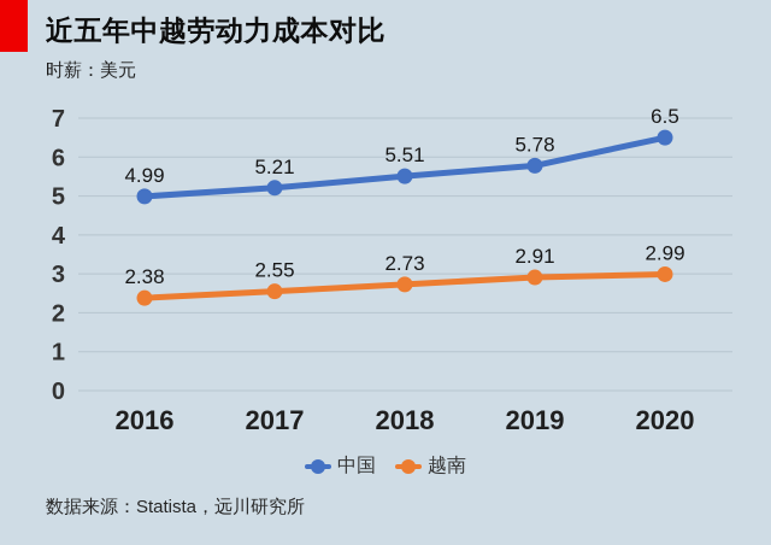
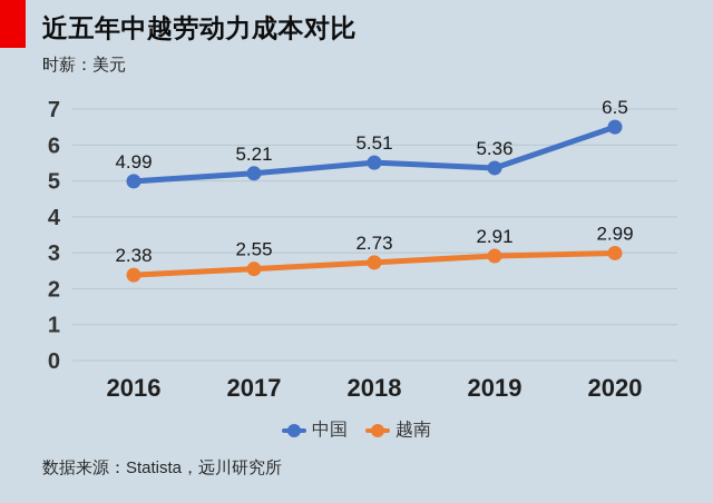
中国/2019: 5.78 -> 5.36
